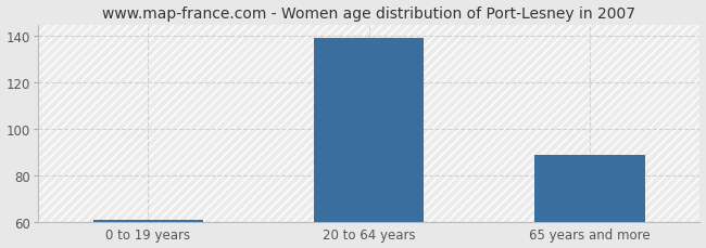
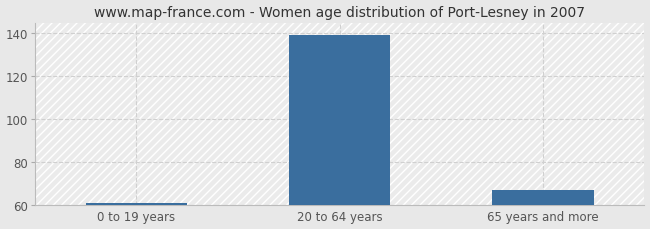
65 years and more: 89 -> 67
